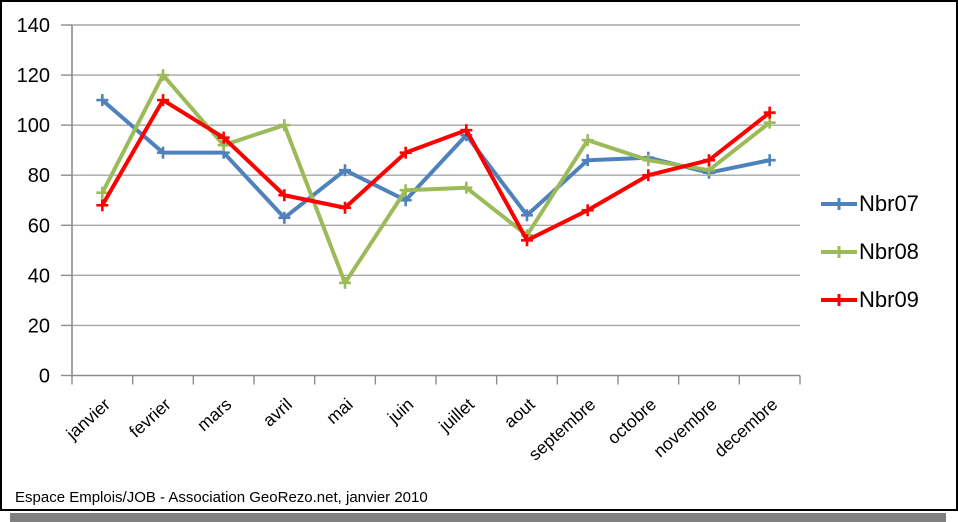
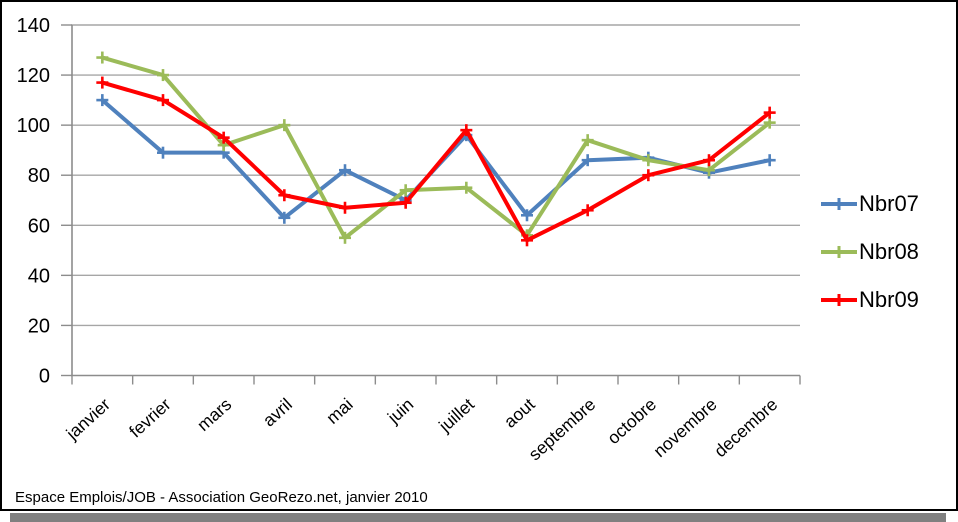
Nbr08/janvier: 73 -> 127
Nbr09/janvier: 68 -> 117
Nbr08/mai: 37 -> 55
Nbr09/juin: 89 -> 69
